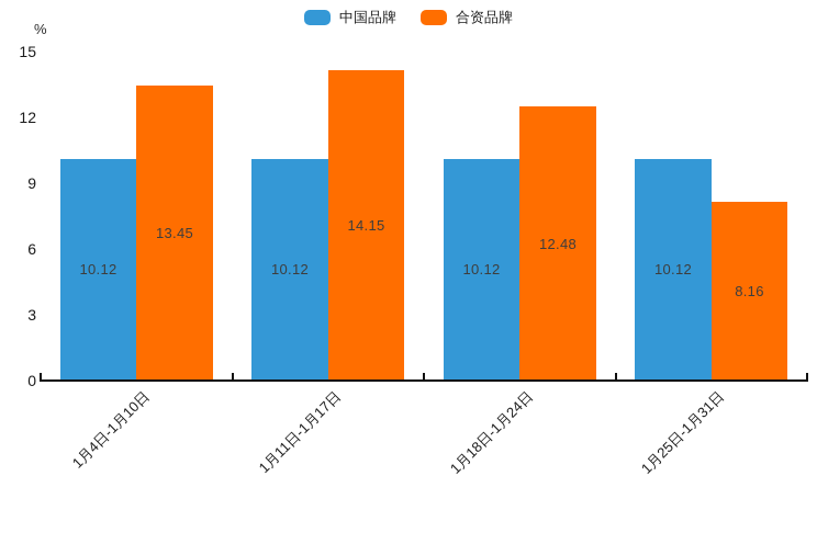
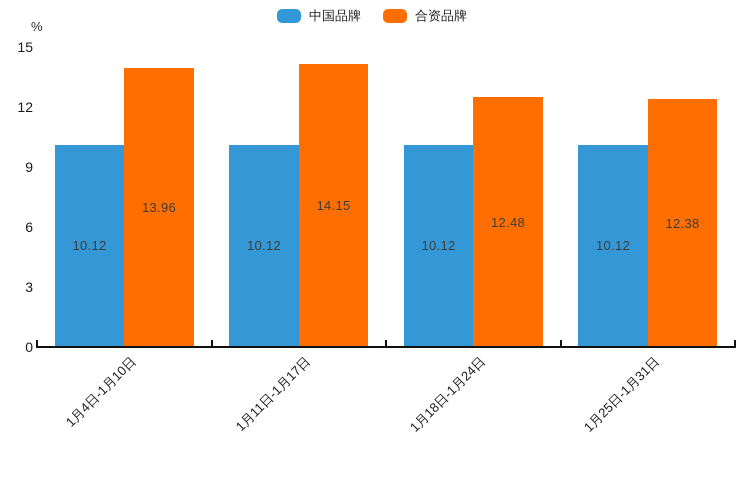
合资品牌/1月4日-1月10日: 13.45 -> 13.96
合资品牌/1月25日-1月31日: 8.16 -> 12.38
